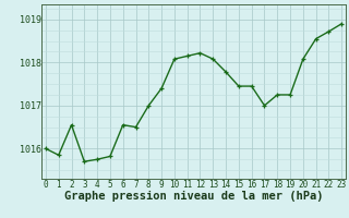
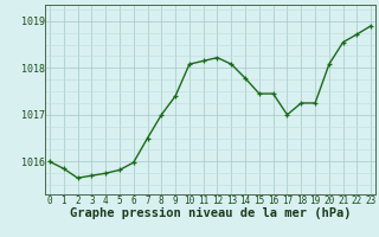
2: 1016.55 -> 1015.65
6: 1016.55 -> 1015.98
